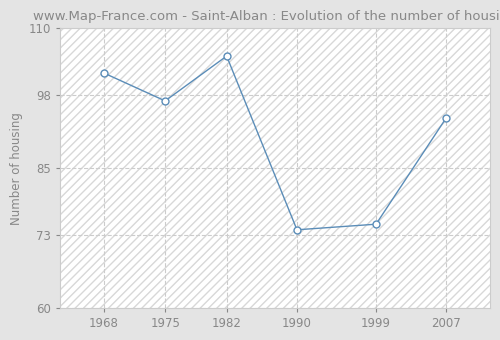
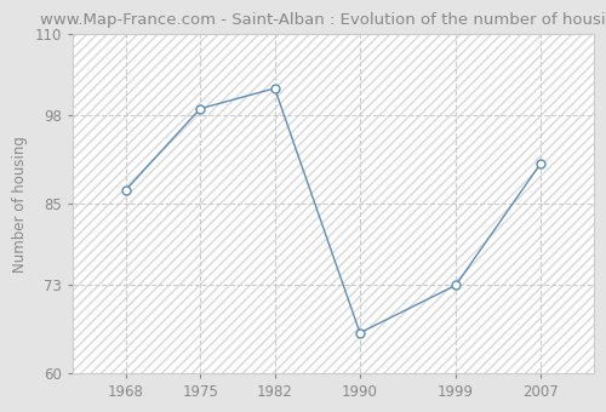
1968: 102 -> 87
1975: 97 -> 99
1982: 105 -> 102
1990: 74 -> 66
1999: 75 -> 73
2007: 94 -> 91
